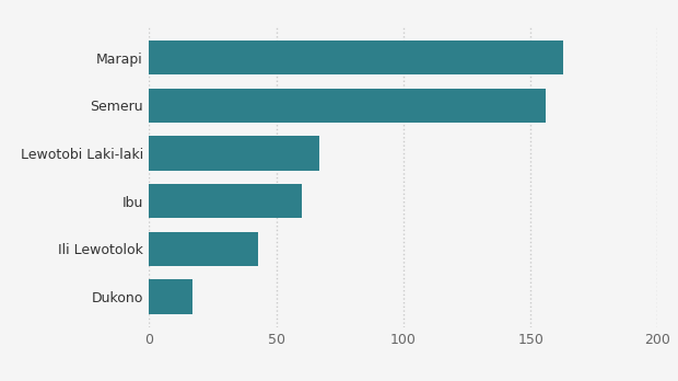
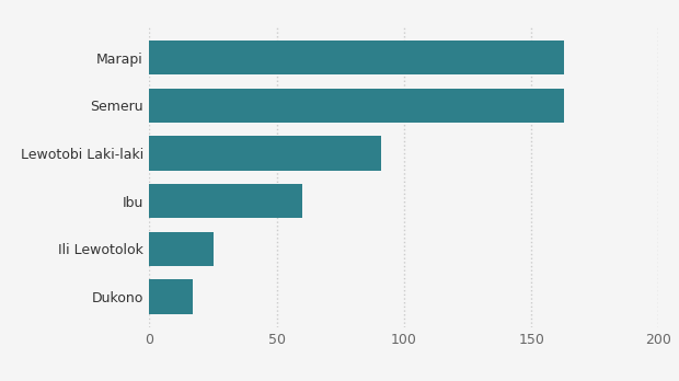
Semeru: 156 -> 163
Lewotobi Laki-laki: 67 -> 91
Ili Lewotolok: 43 -> 25
